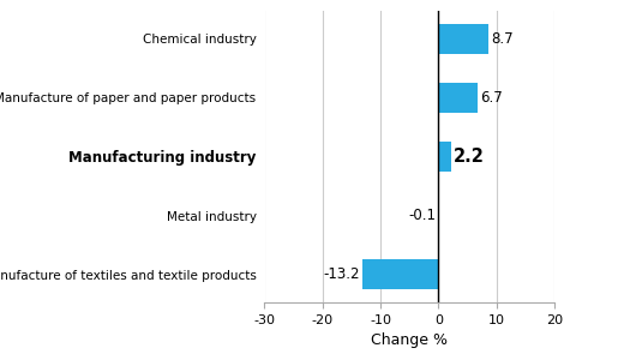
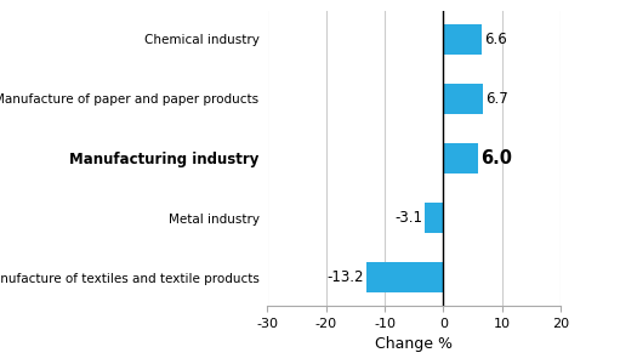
Chemical industry: 8.7 -> 6.6
Manufacturing industry: 2.2 -> 6.0
Metal industry: -0.1 -> -3.1
